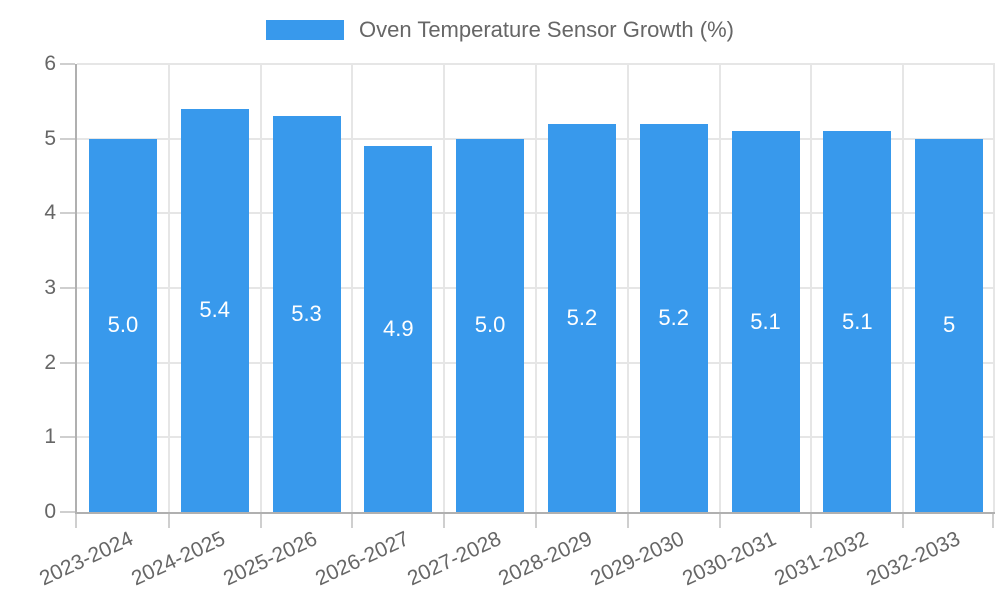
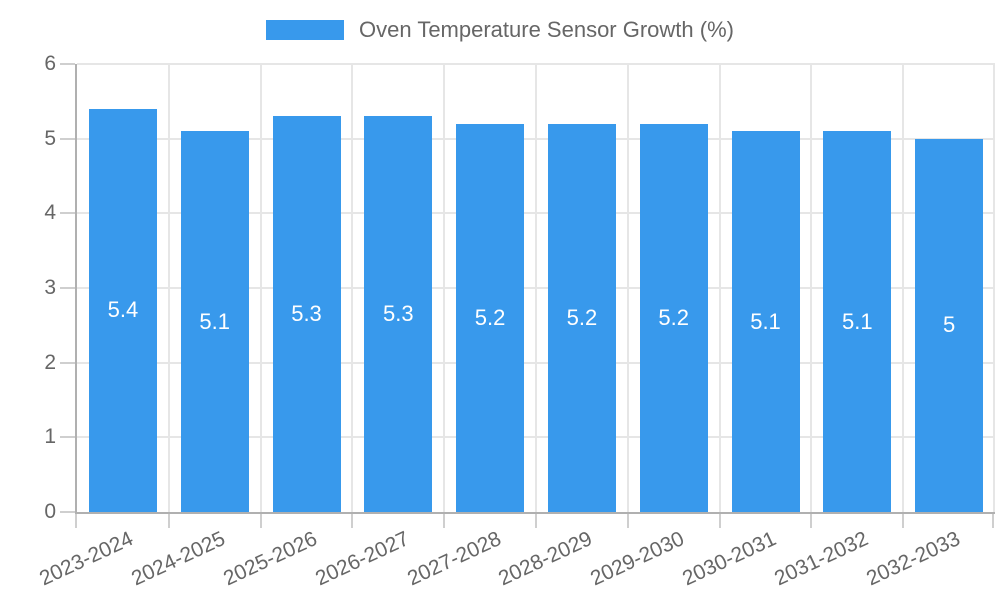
2023-2024: 5.0 -> 5.4
2024-2025: 5.4 -> 5.1
2026-2027: 4.9 -> 5.3
2027-2028: 5.0 -> 5.2
